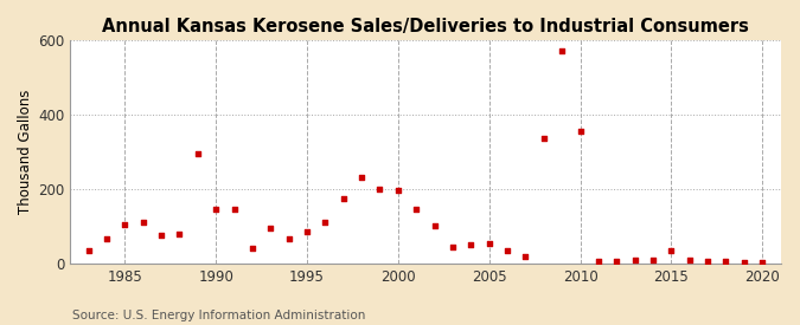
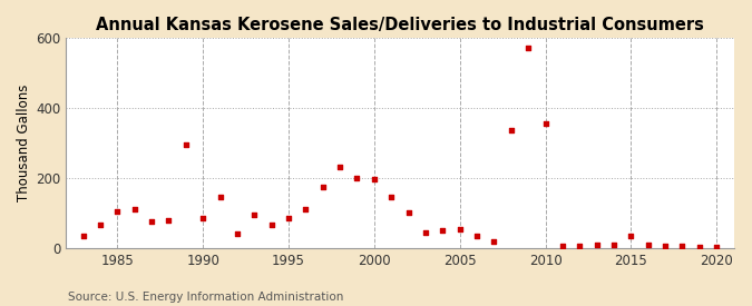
1990: 145 -> 85
